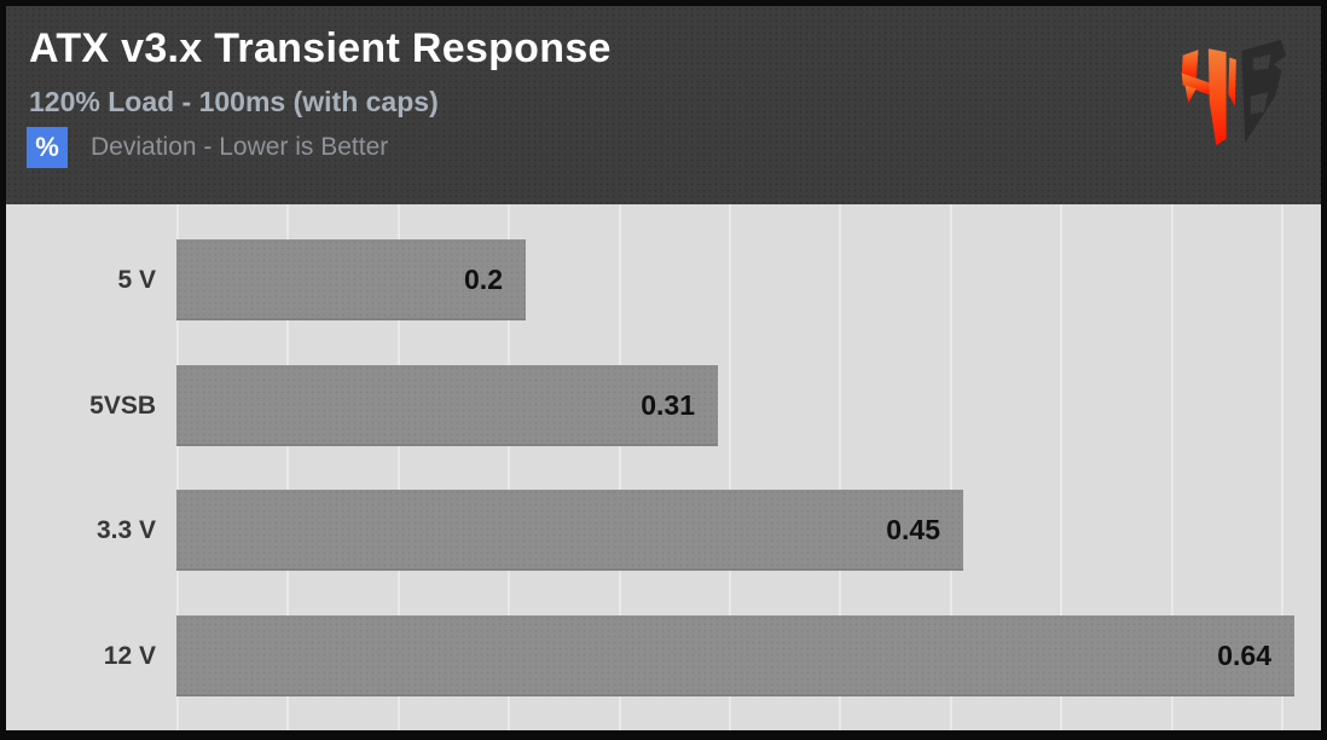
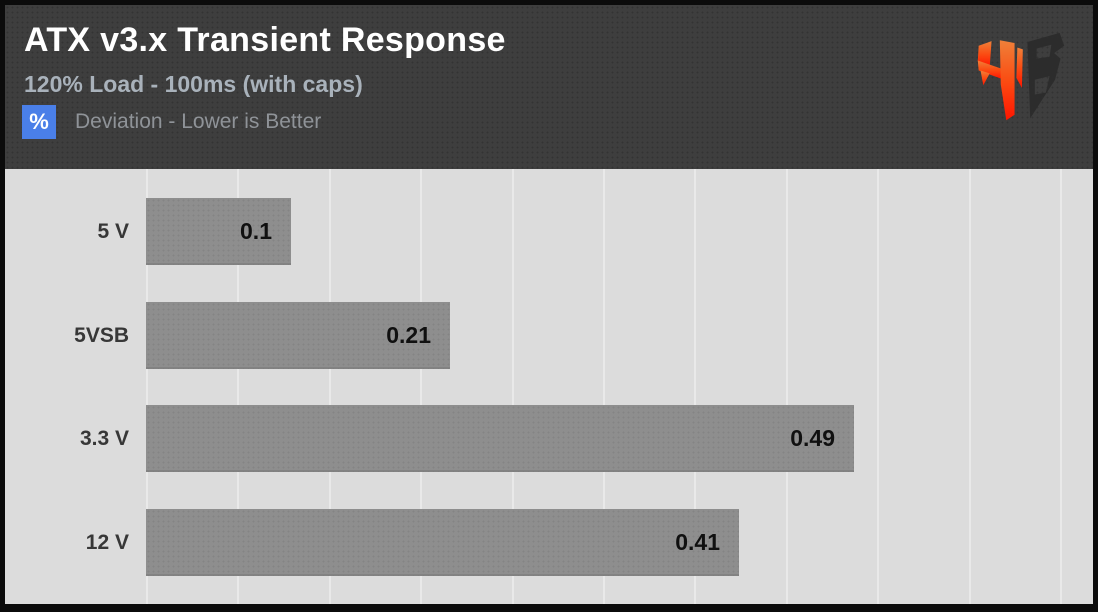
5 V: 0.2 -> 0.1
5VSB: 0.31 -> 0.21
3.3 V: 0.45 -> 0.49
12 V: 0.64 -> 0.41
